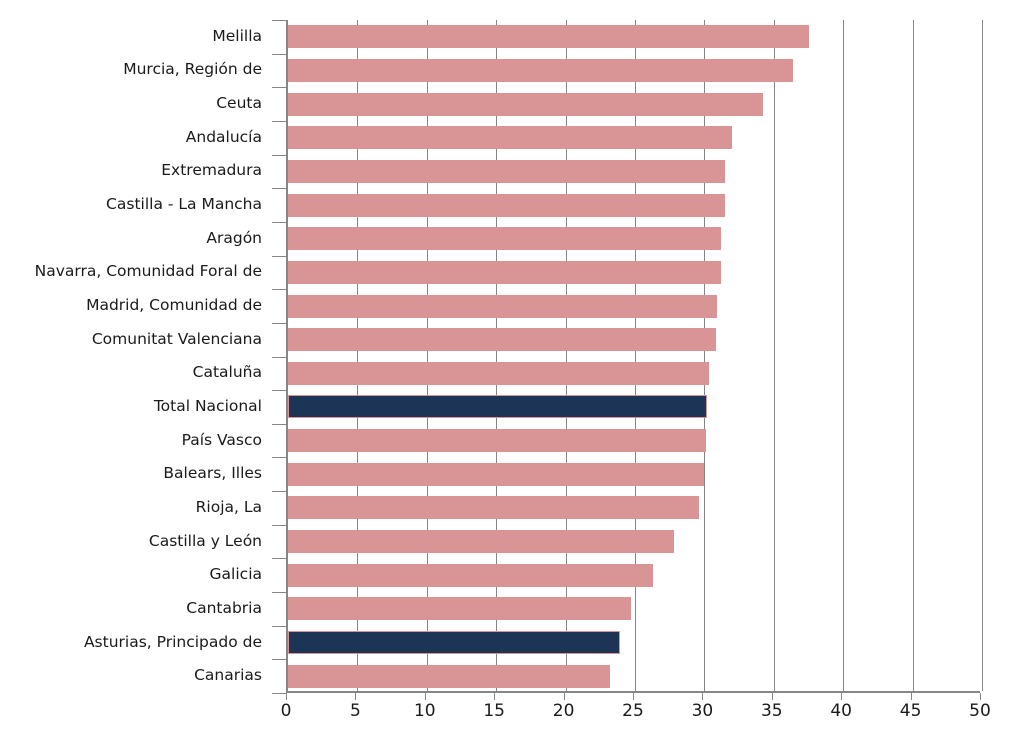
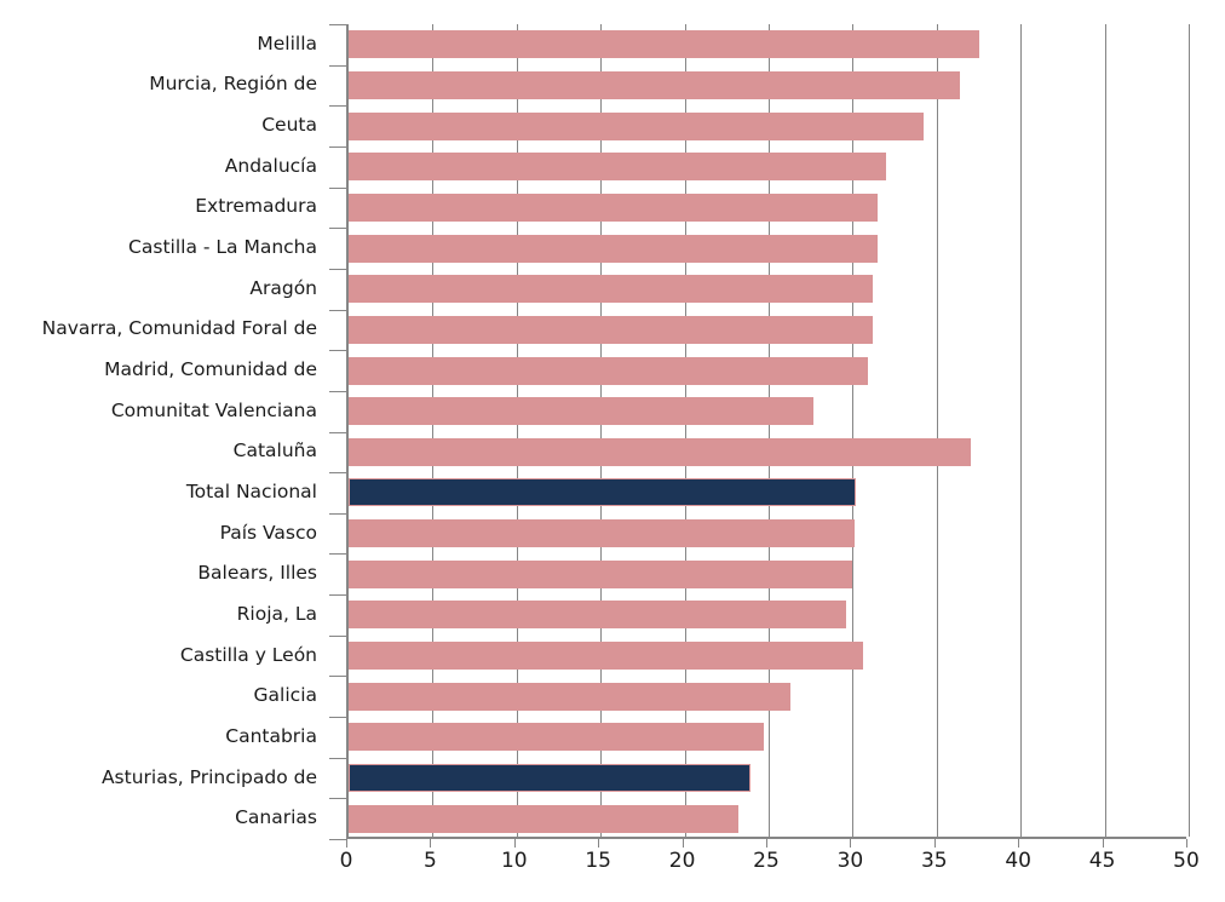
Comunitat Valenciana: 30.8 -> 27.7
Cataluña: 30.3 -> 37.0
Castilla y León: 27.8 -> 30.6
